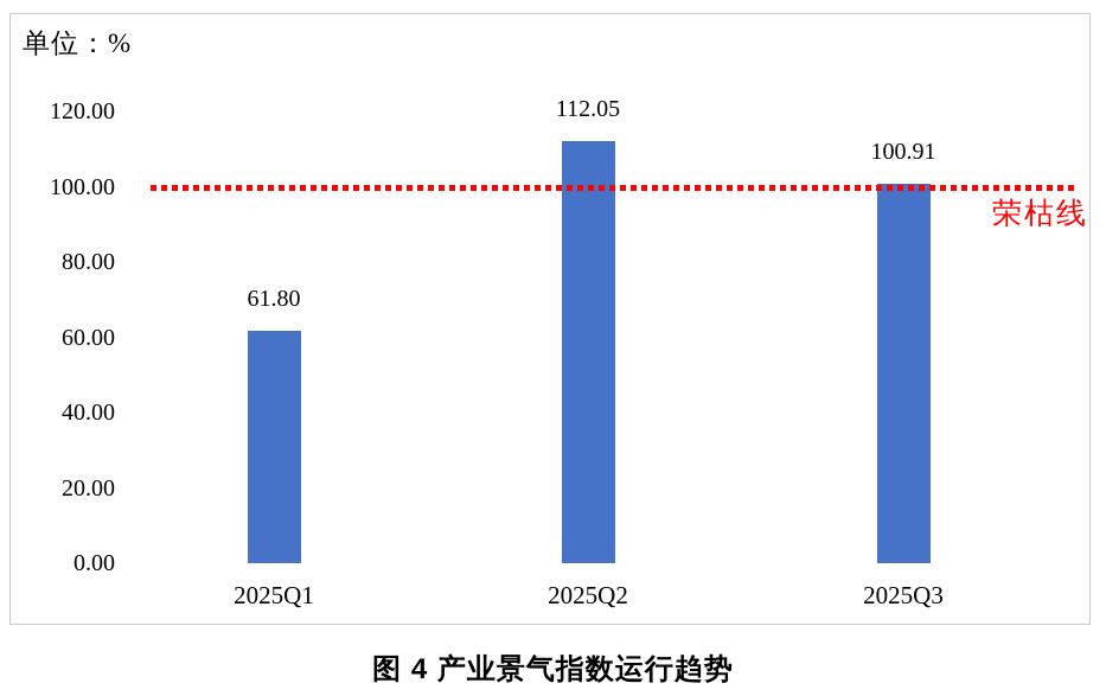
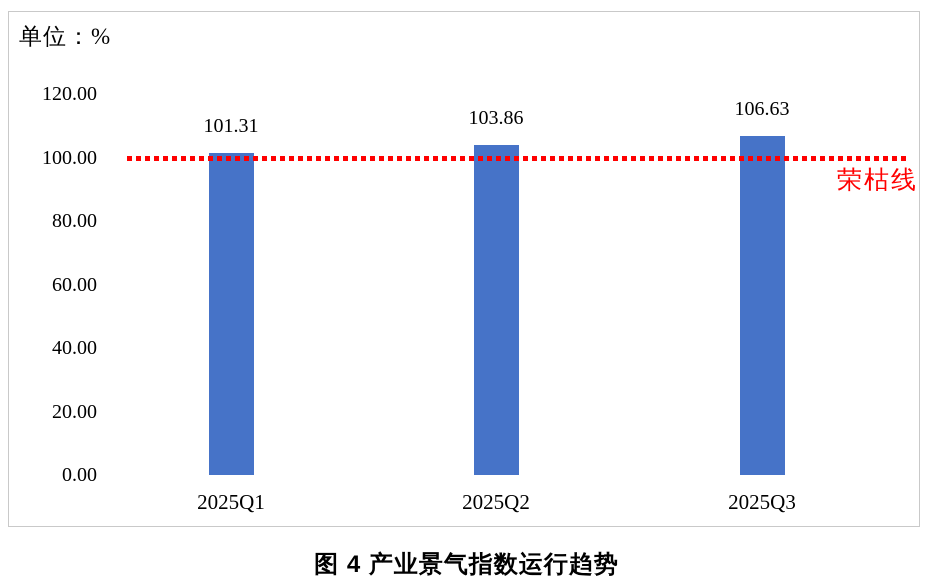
2025Q1: 61.80 -> 101.31
2025Q2: 112.05 -> 103.86
2025Q3: 100.91 -> 106.63
